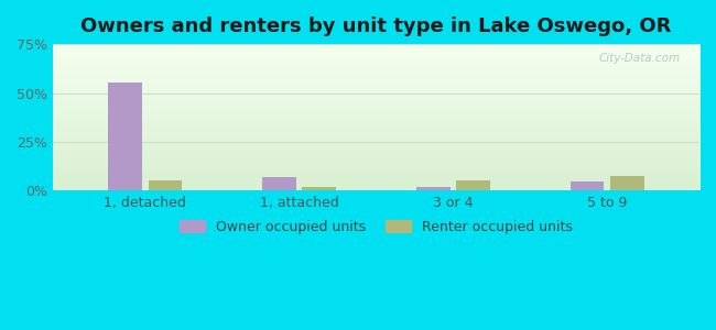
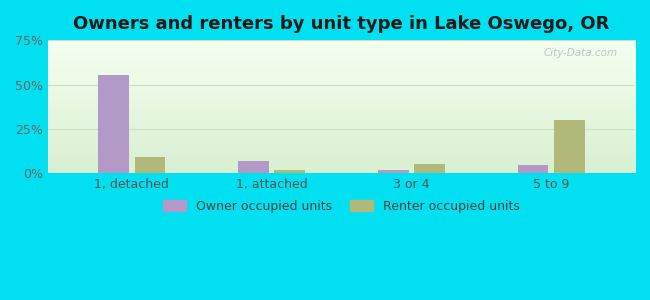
Renter occupied units/1, detached: 6% -> 9%
Renter occupied units/5 to 9: 8% -> 30%
